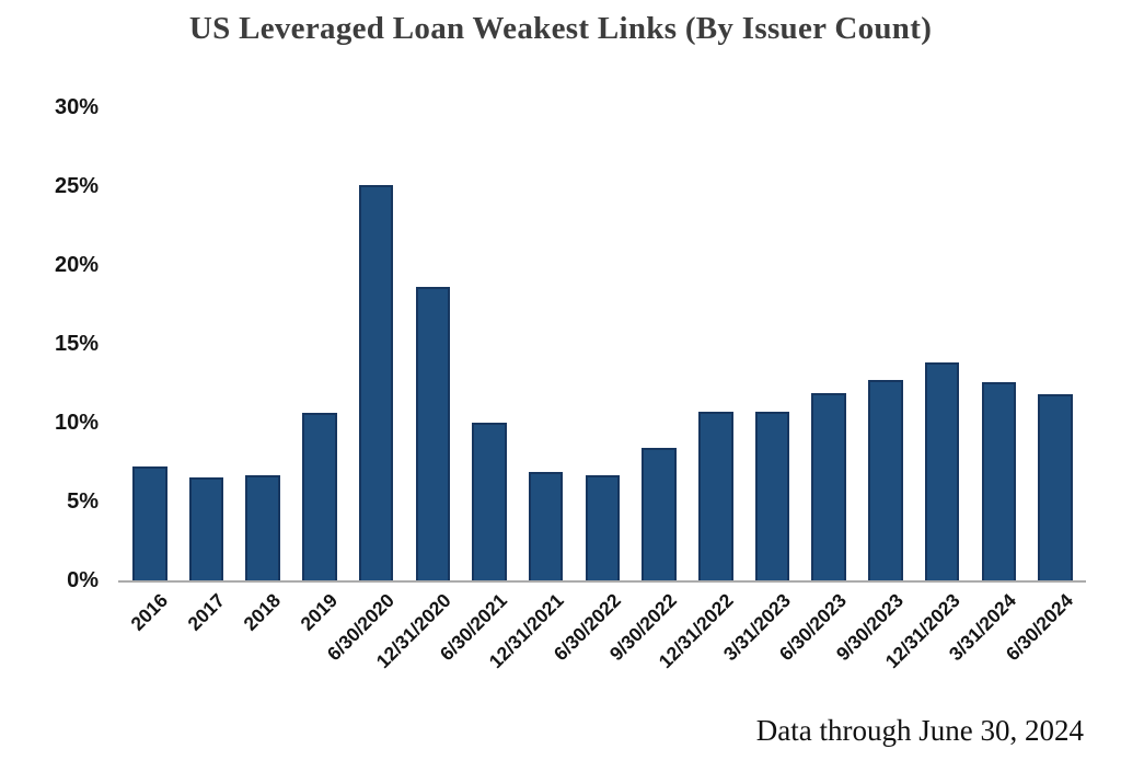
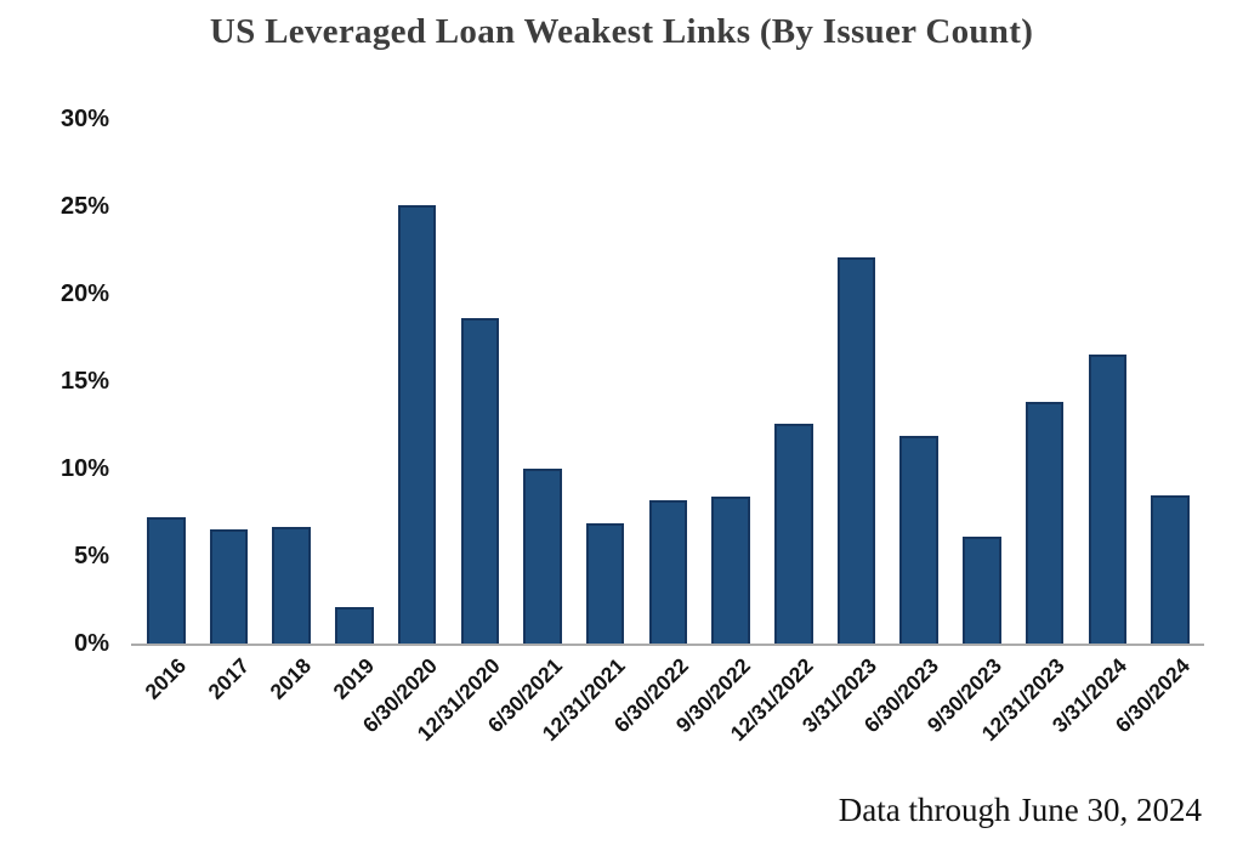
2019: 10.6% -> 2.1%
6/30/2022: 6.7% -> 8.2%
12/31/2022: 10.7% -> 12.6%
3/31/2023: 10.7% -> 22.1%
9/30/2023: 12.7% -> 6.1%
3/31/2024: 12.6% -> 16.5%
6/30/2024: 11.8% -> 8.5%
